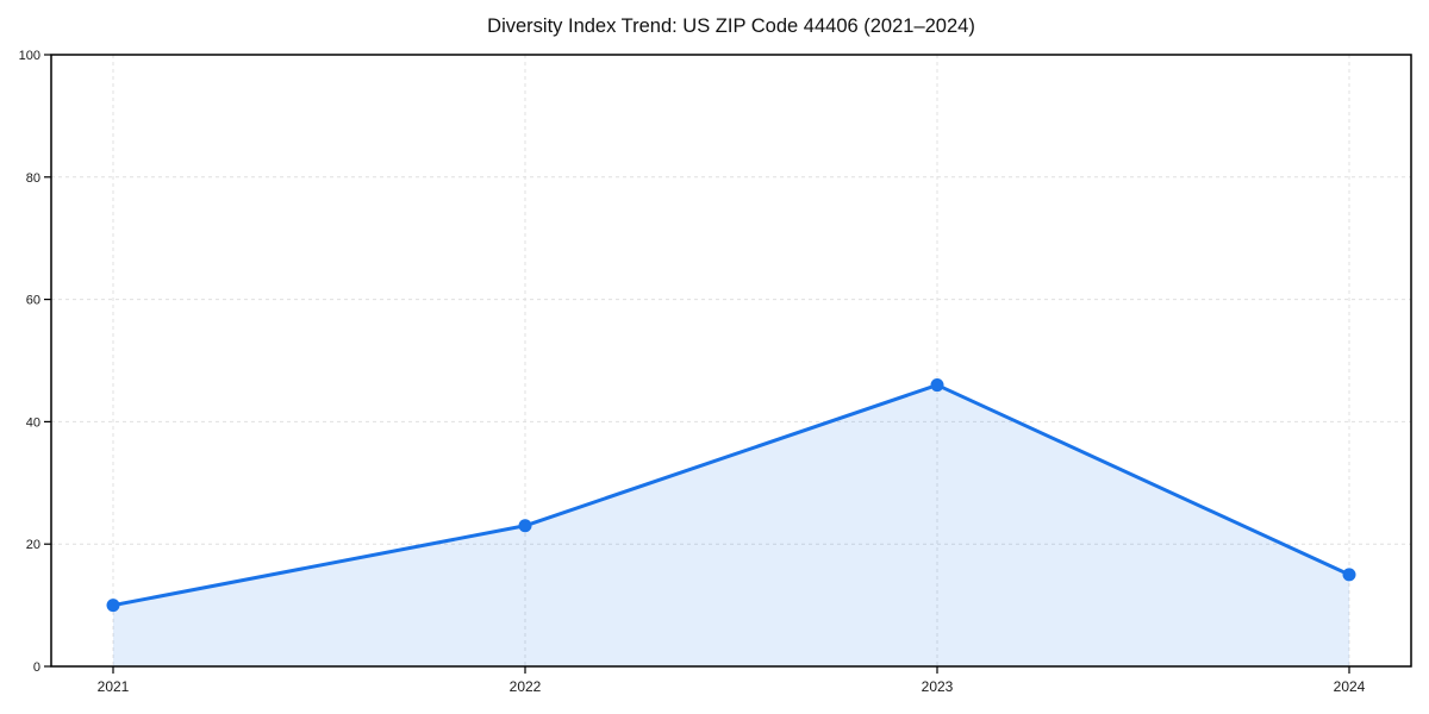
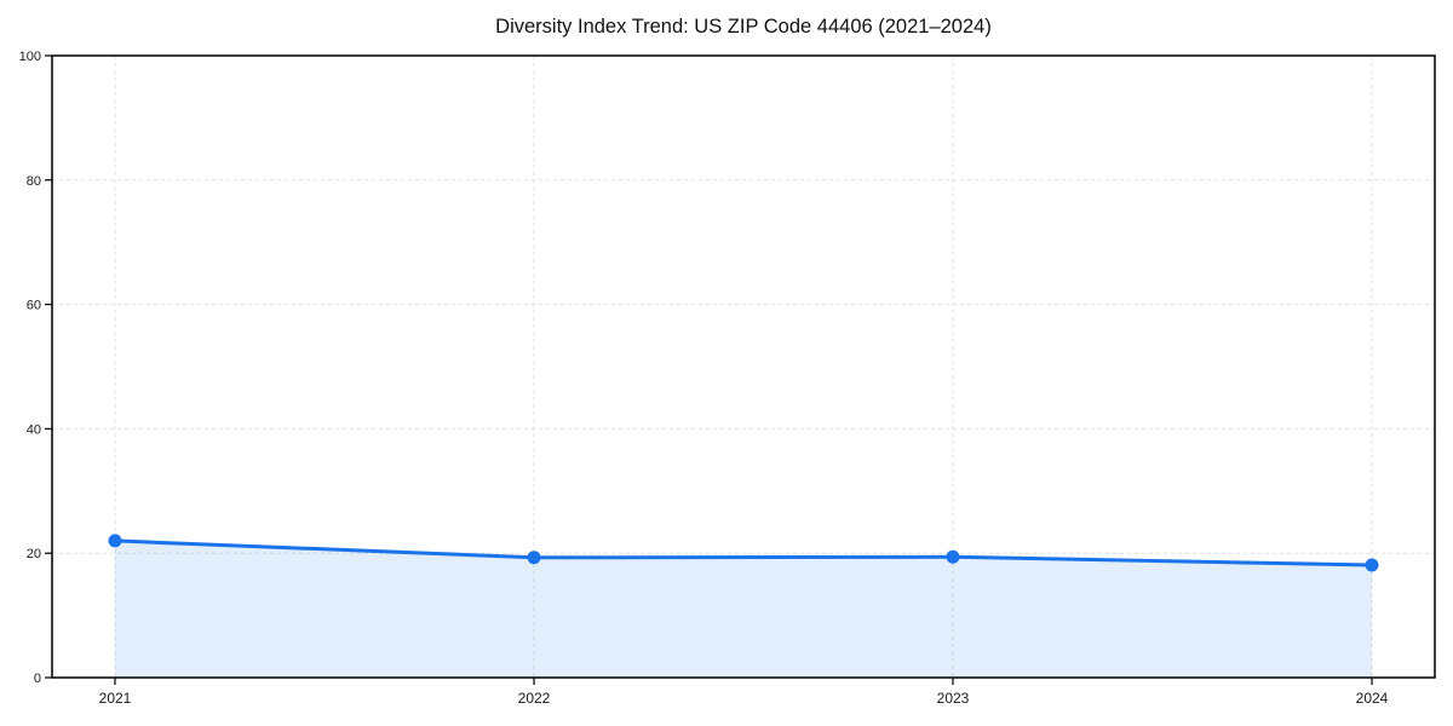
2021: 10 -> 22
2022: 23 -> 19
2023: 46 -> 19
2024: 15 -> 18
